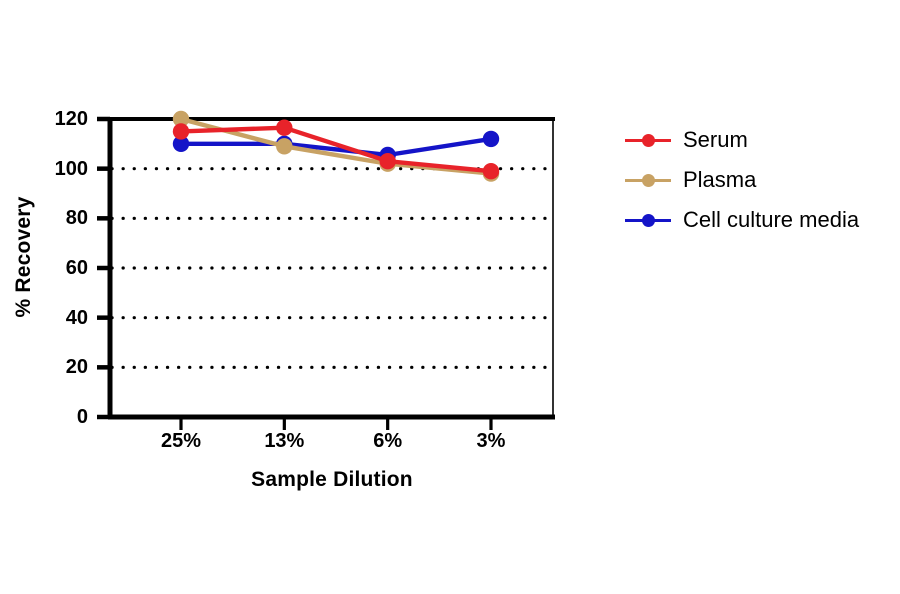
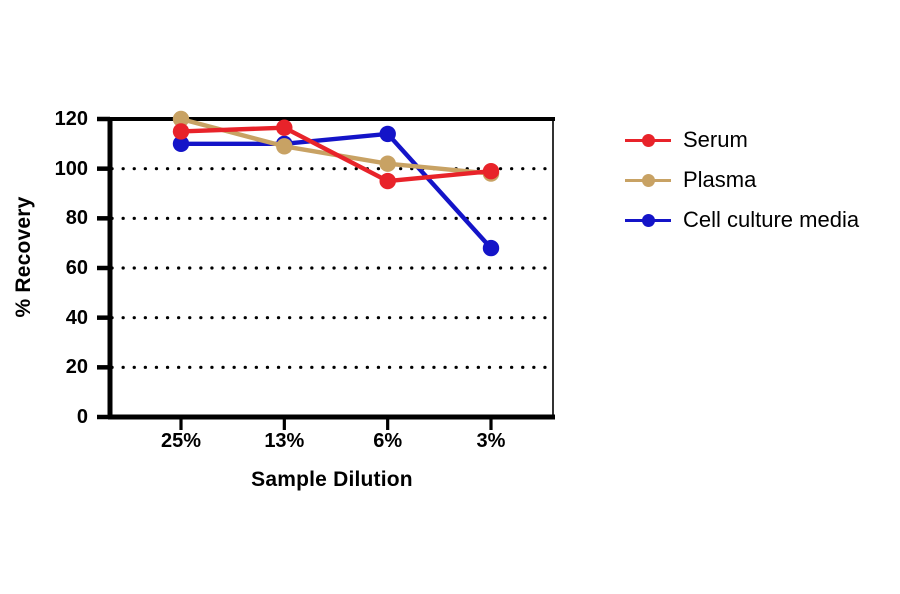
Serum/6%: 103 -> 95
Cell culture media/6%: 106 -> 114
Cell culture media/3%: 112 -> 68
